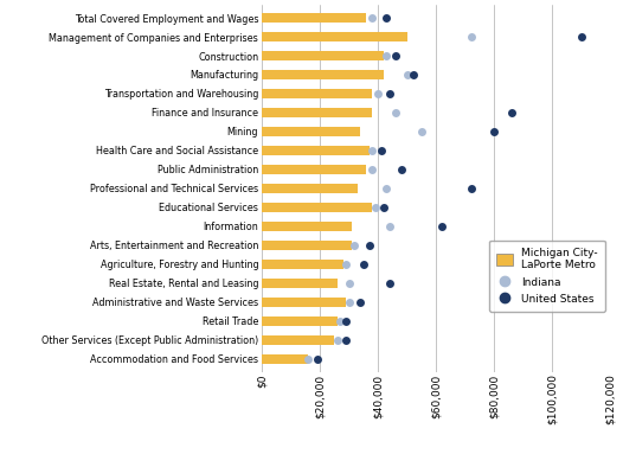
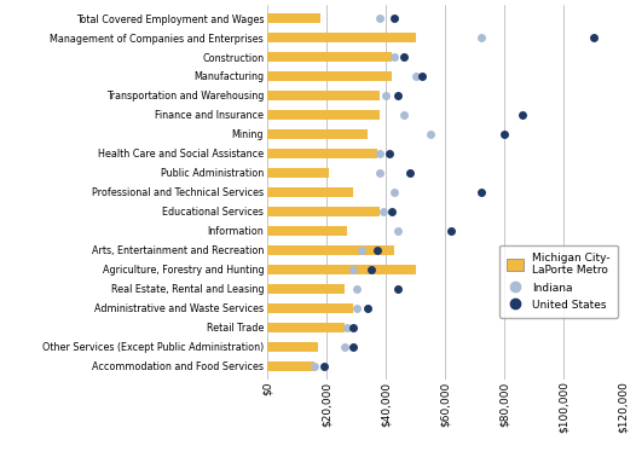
Total Covered Employment and Wages: $36,000 -> $18,000
Public Administration: $36,000 -> $21,000
Professional and Technical Services: $33,000 -> $29,000
Information: $31,000 -> $27,000
Arts, Entertainment and Recreation: $31,000 -> $43,000
Agriculture, Forestry and Hunting: $28,000 -> $50,000
Other Services (Except Public Administration): $25,000 -> $17,000
